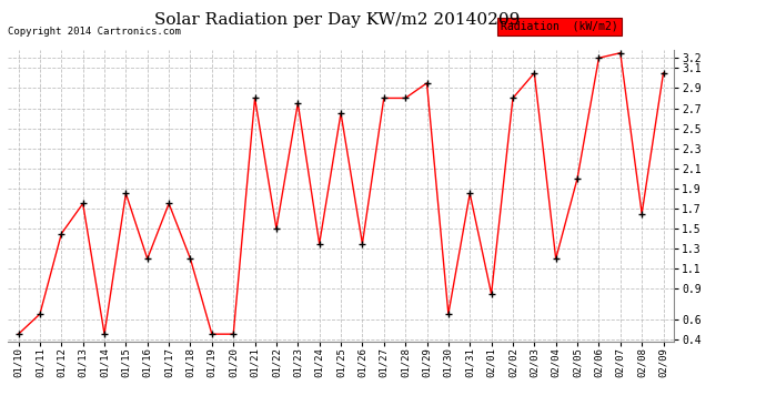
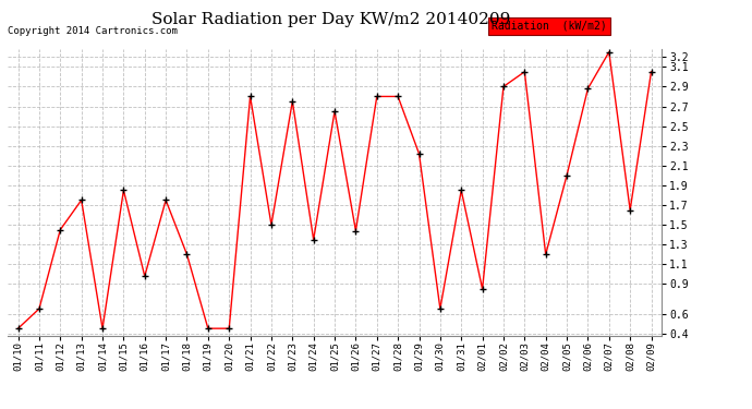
01/16: 1.20 -> 0.98
01/26: 1.35 -> 1.44
01/29: 2.95 -> 2.22
02/02: 2.80 -> 2.90
02/06: 3.20 -> 2.88
